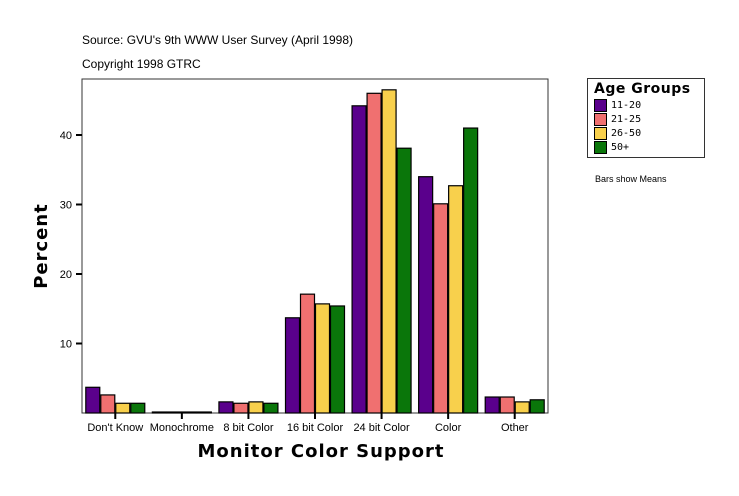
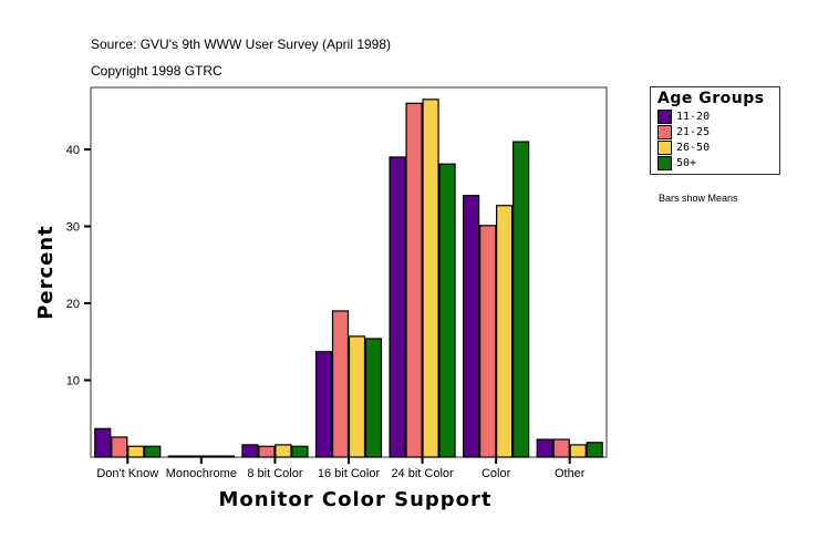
21-25/16 bit Color: 17 -> 19
11-20/24 bit Color: 44 -> 39
